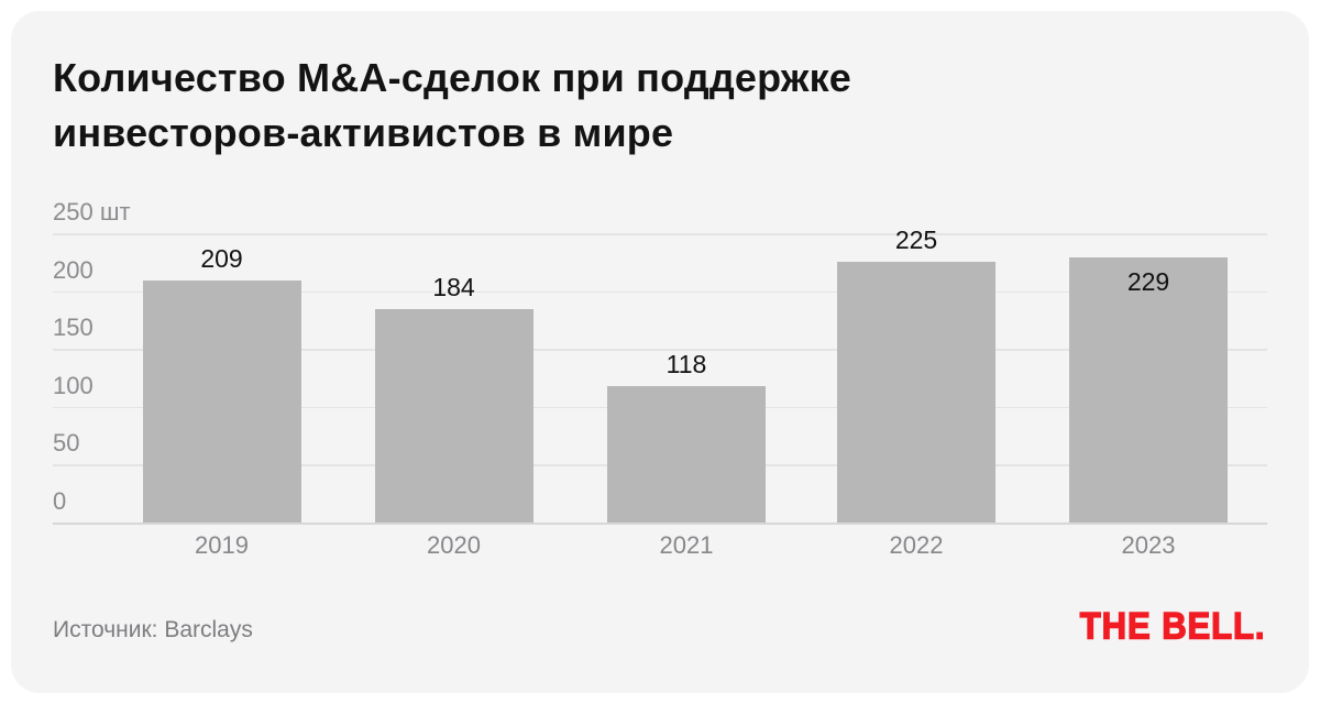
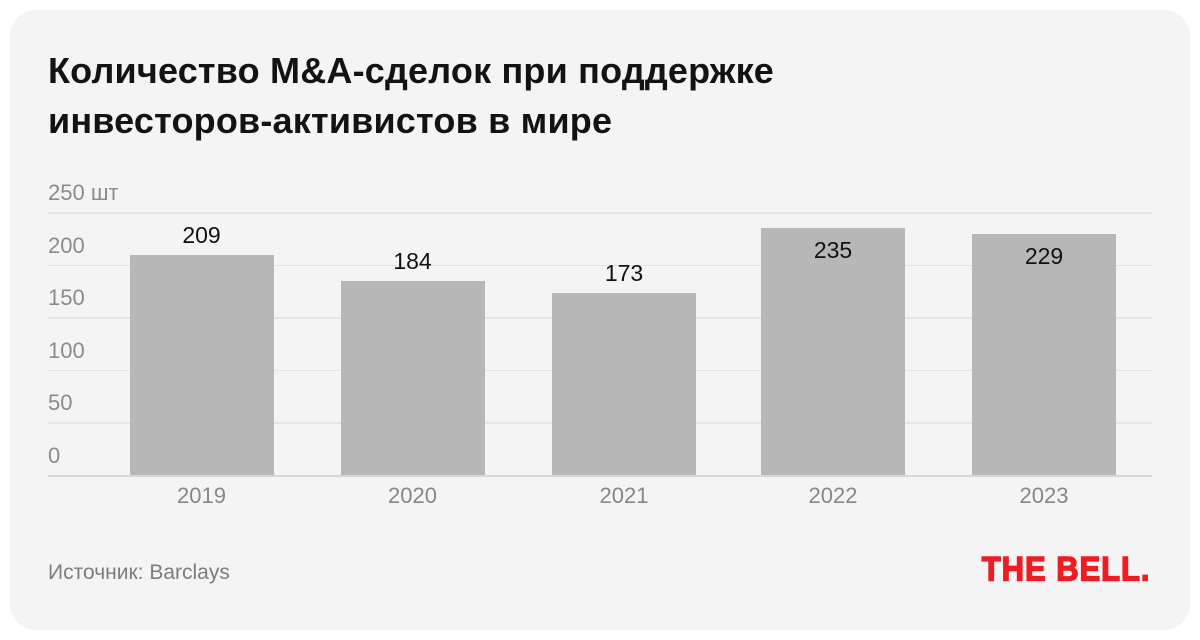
2021: 118 -> 173
2022: 225 -> 235
